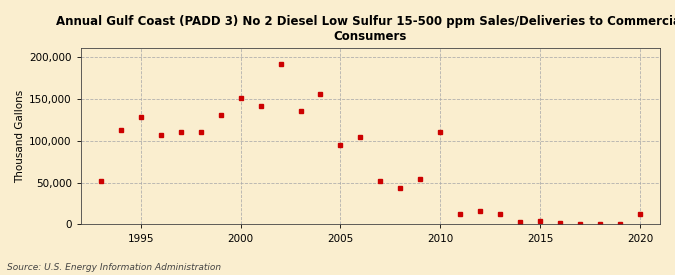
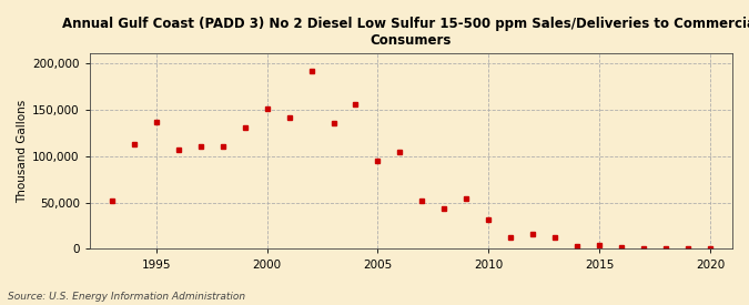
1995: 128,000 -> 136,000
2010: 110,000 -> 31,000
2020: 12,000 -> 1,000
